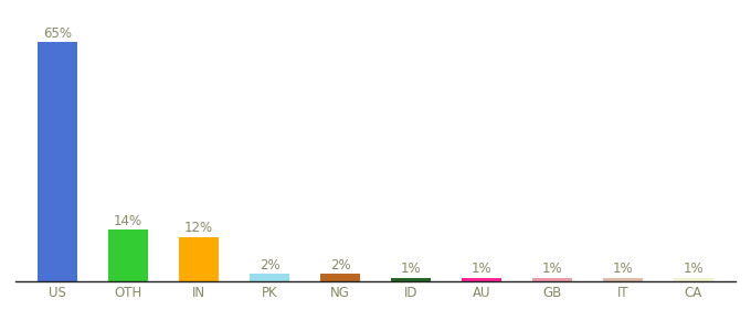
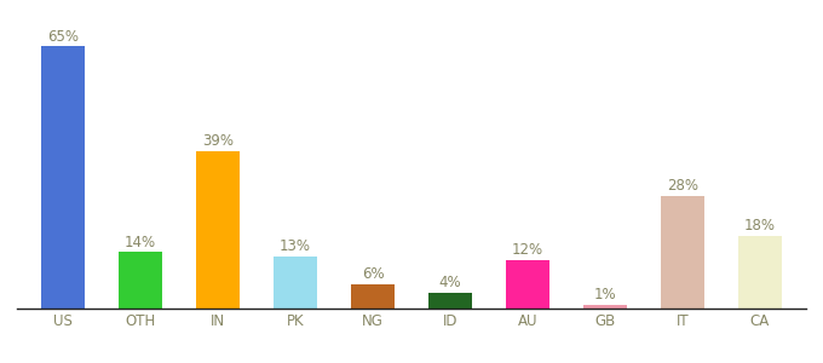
IN: 12% -> 39%
PK: 2% -> 13%
NG: 2% -> 6%
ID: 1% -> 4%
AU: 1% -> 12%
IT: 1% -> 28%
CA: 1% -> 18%
